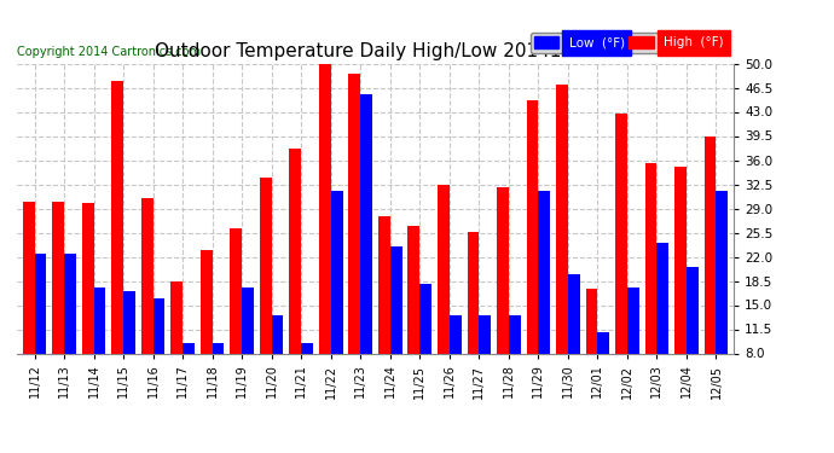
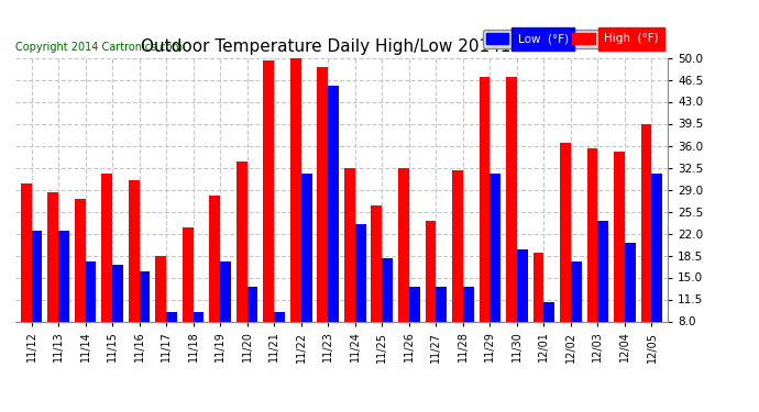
High (°F)/11/13: 30.0 -> 28.5
High (°F)/11/14: 29.8 -> 27.5
High (°F)/11/15: 47.4 -> 31.5
High (°F)/11/19: 26.2 -> 28.0
High (°F)/11/21: 37.6 -> 49.5
High (°F)/11/24: 27.8 -> 32.5
High (°F)/11/27: 25.6 -> 24.0
High (°F)/11/29: 44.6 -> 47.0
High (°F)/12/01: 17.4 -> 19.0
High (°F)/12/02: 42.8 -> 36.5
